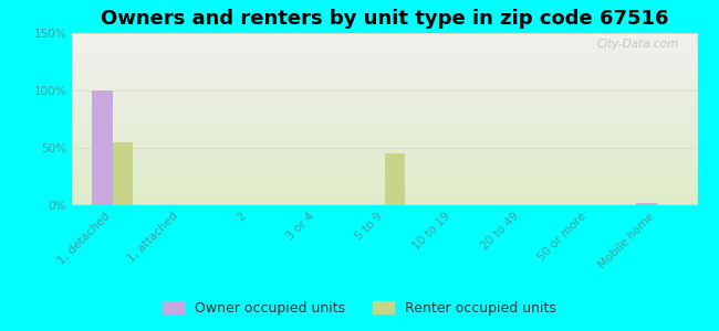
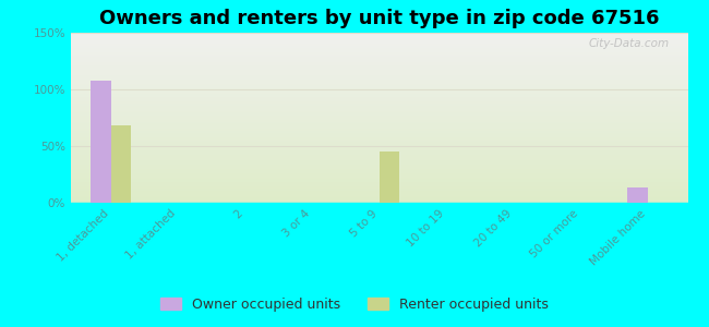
Owner occupied units/1, detached: 100% -> 108%
Renter occupied units/1, detached: 55% -> 68%
Owner occupied units/Mobile home: 2% -> 13%
